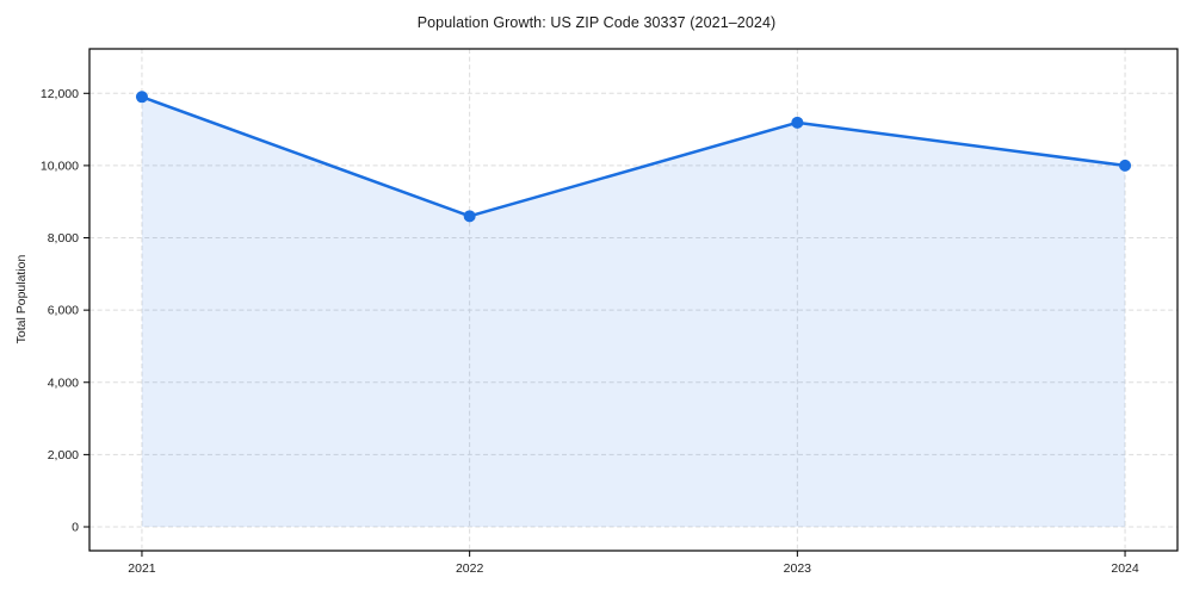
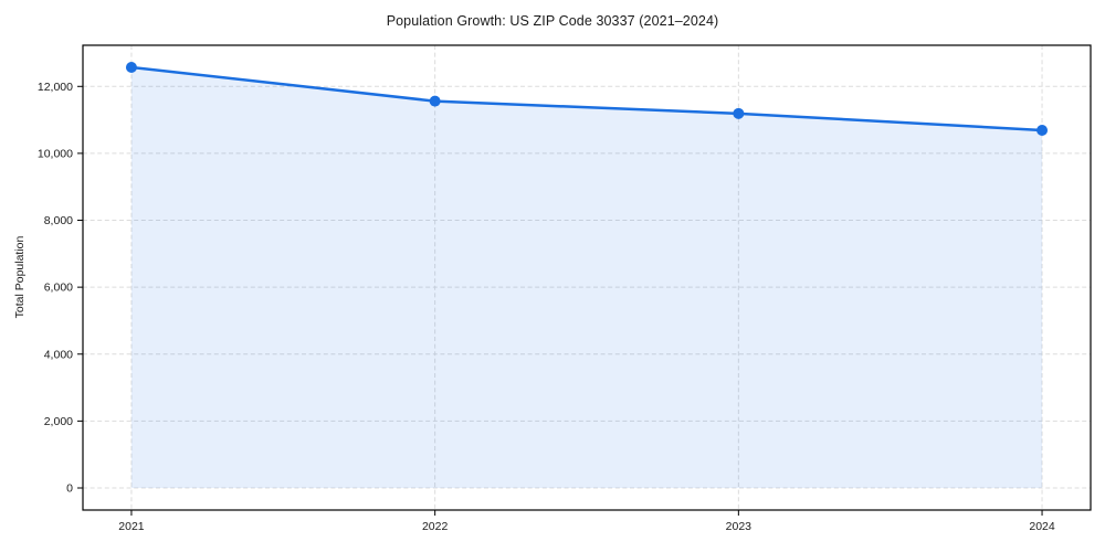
2021: 11900 -> 12600
2022: 8600 -> 11600
2024: 10000 -> 10700
